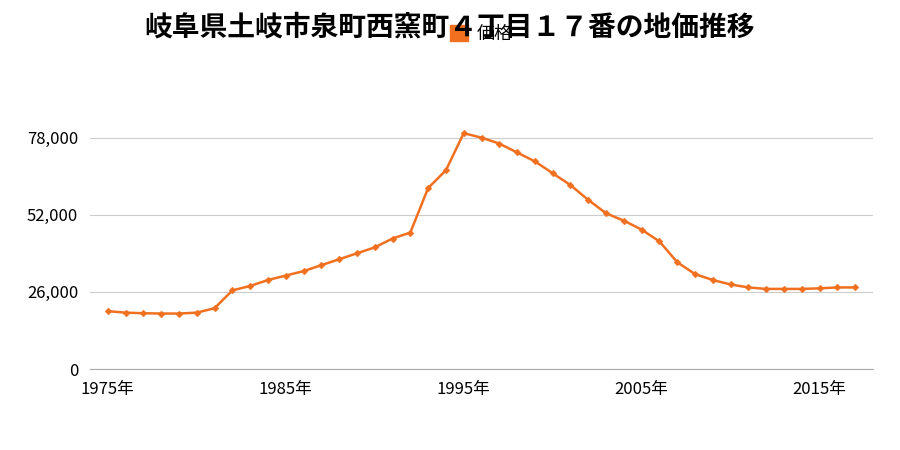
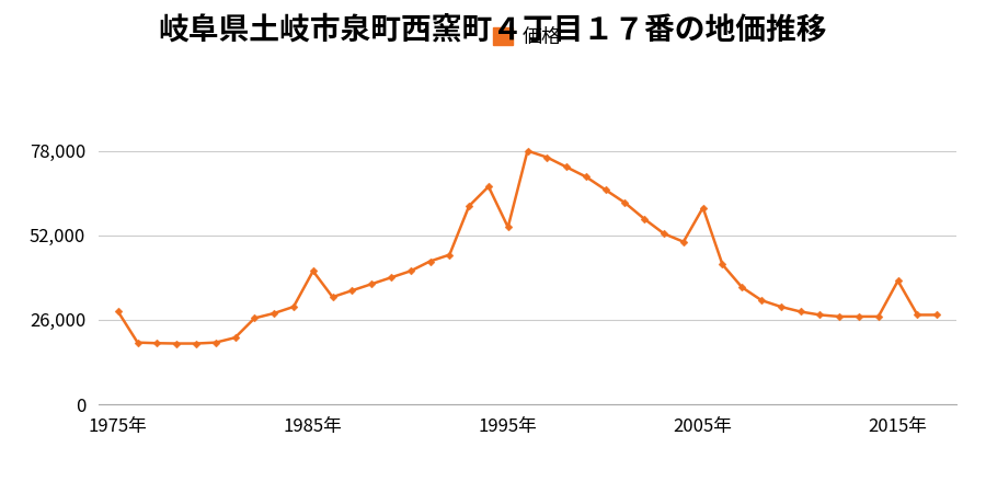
1975年: 19,500 -> 28,500
1985年: 31,500 -> 41,000
1995年: 79,500 -> 54,500
2005年: 47,000 -> 60,500
2015年: 27,200 -> 38,000
